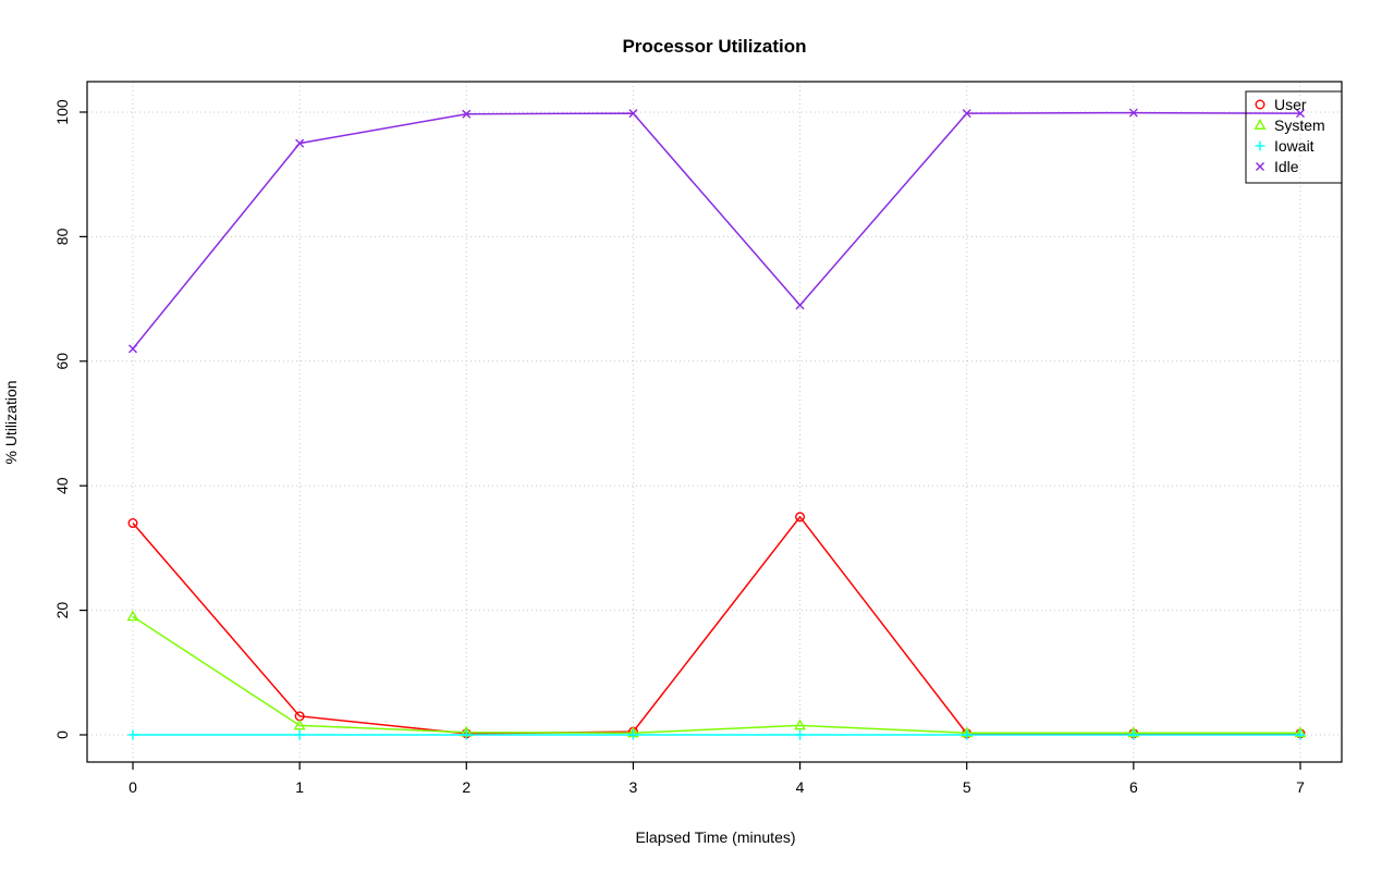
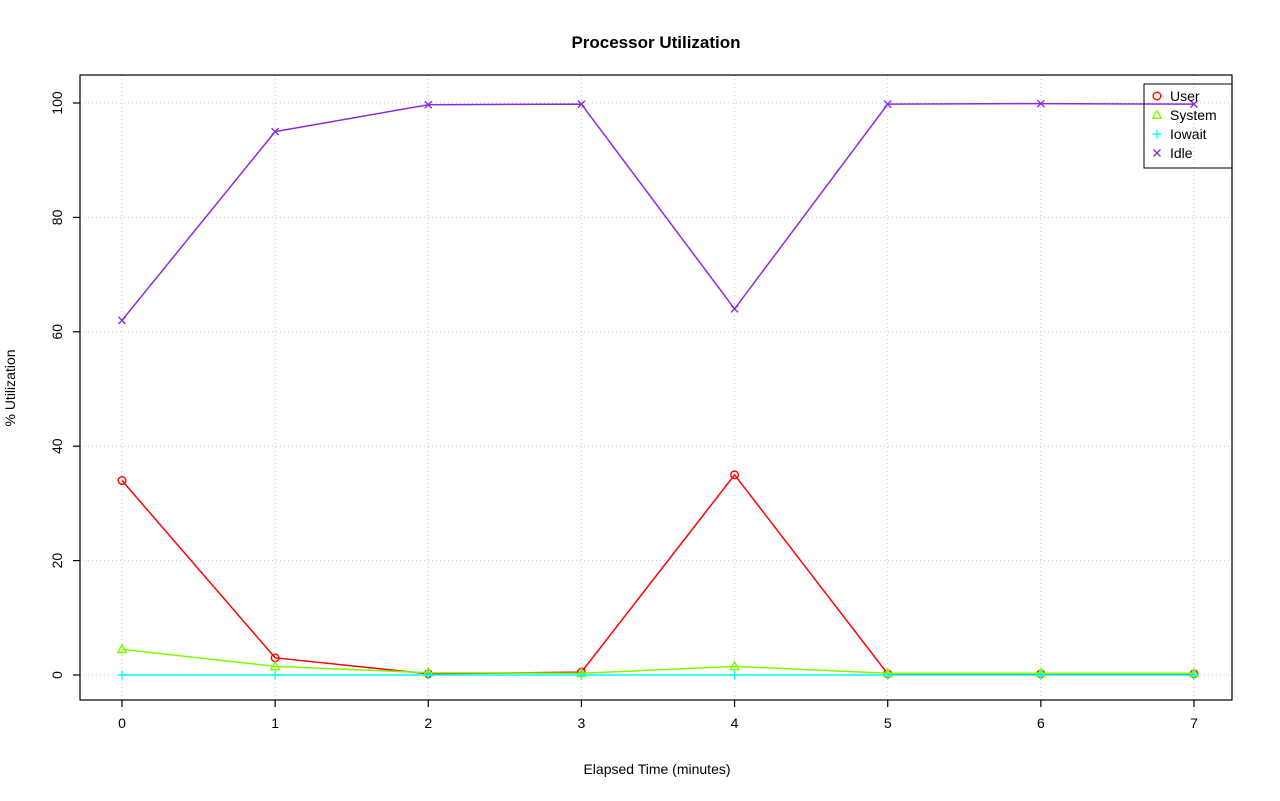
System/0: 19 -> 4
Idle/4: 69 -> 64
